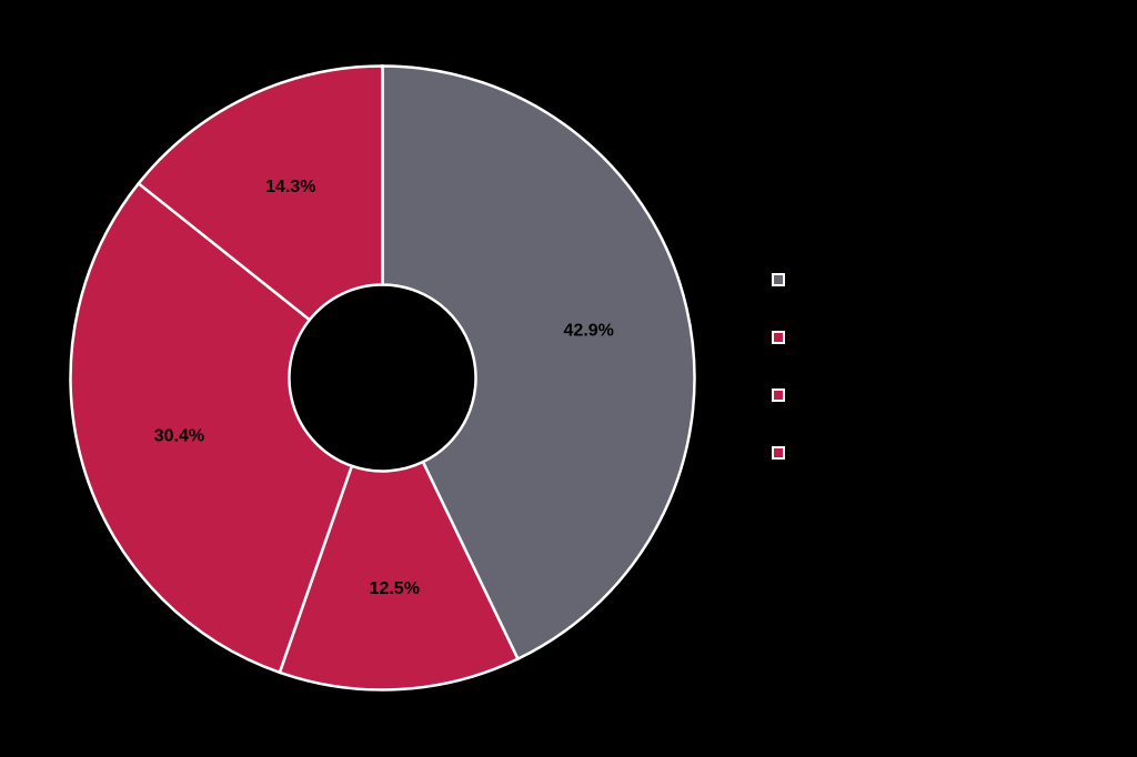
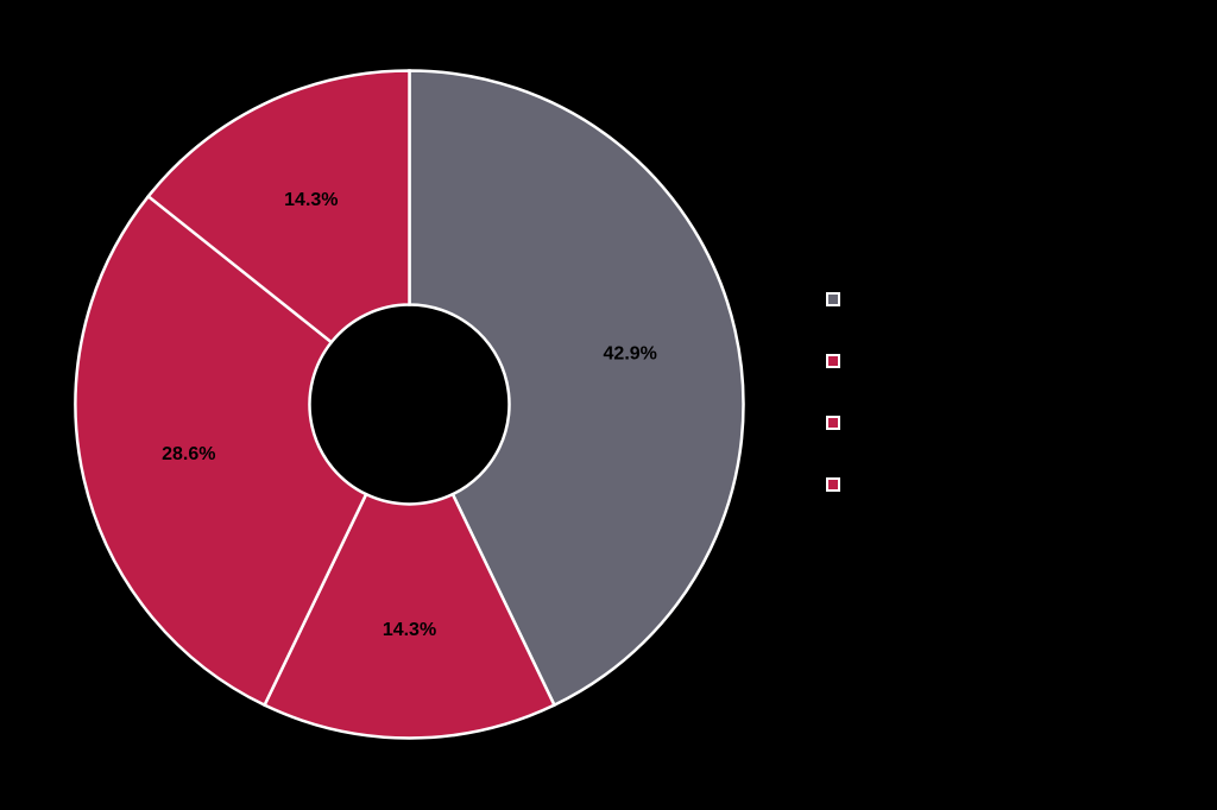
Category 2: 12.5% -> 14.3%
Category 3: 30.4% -> 28.6%
